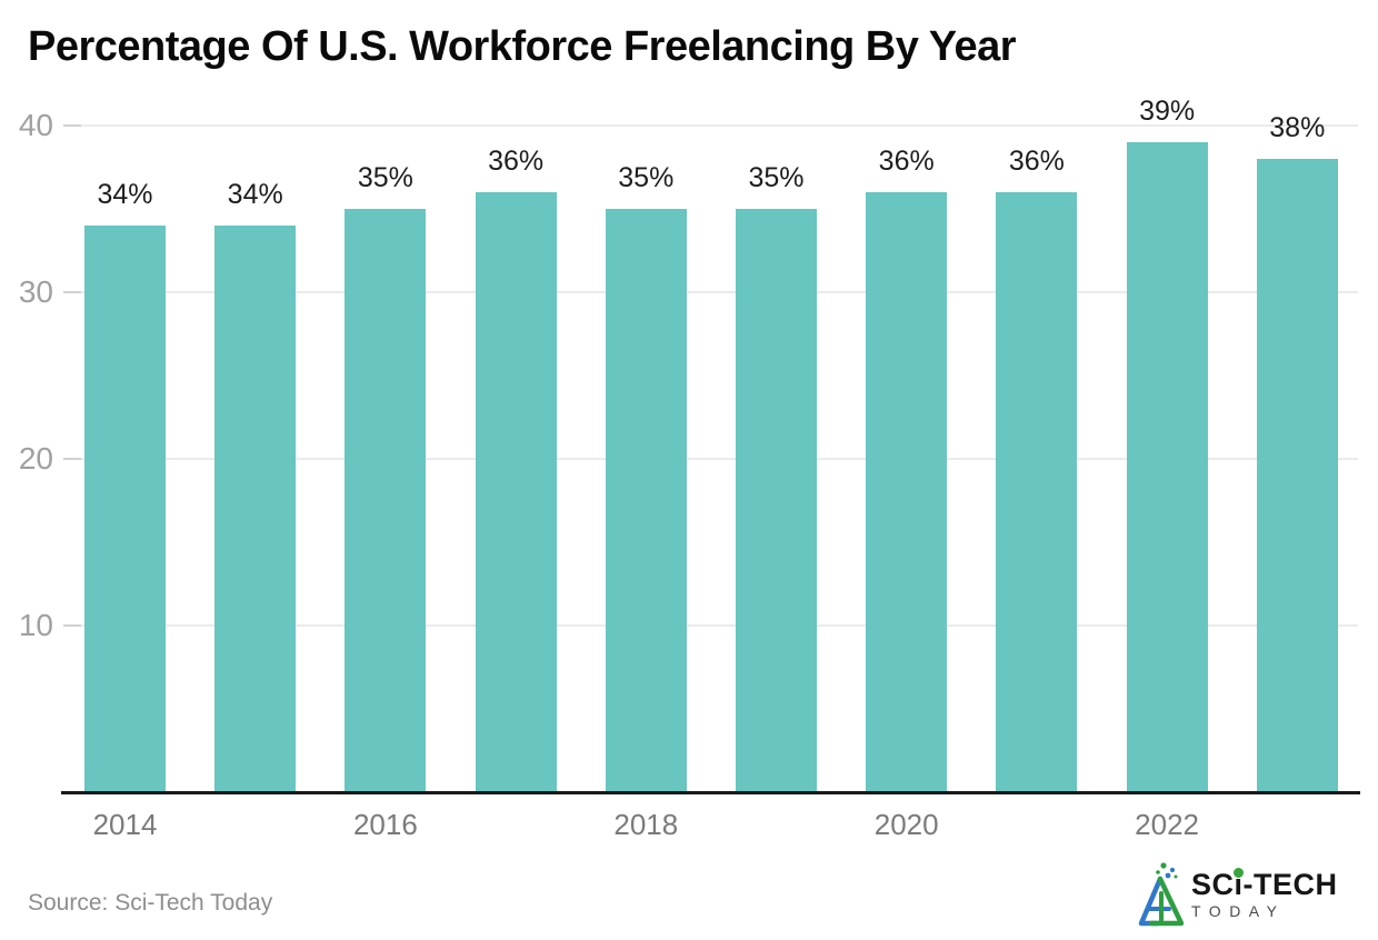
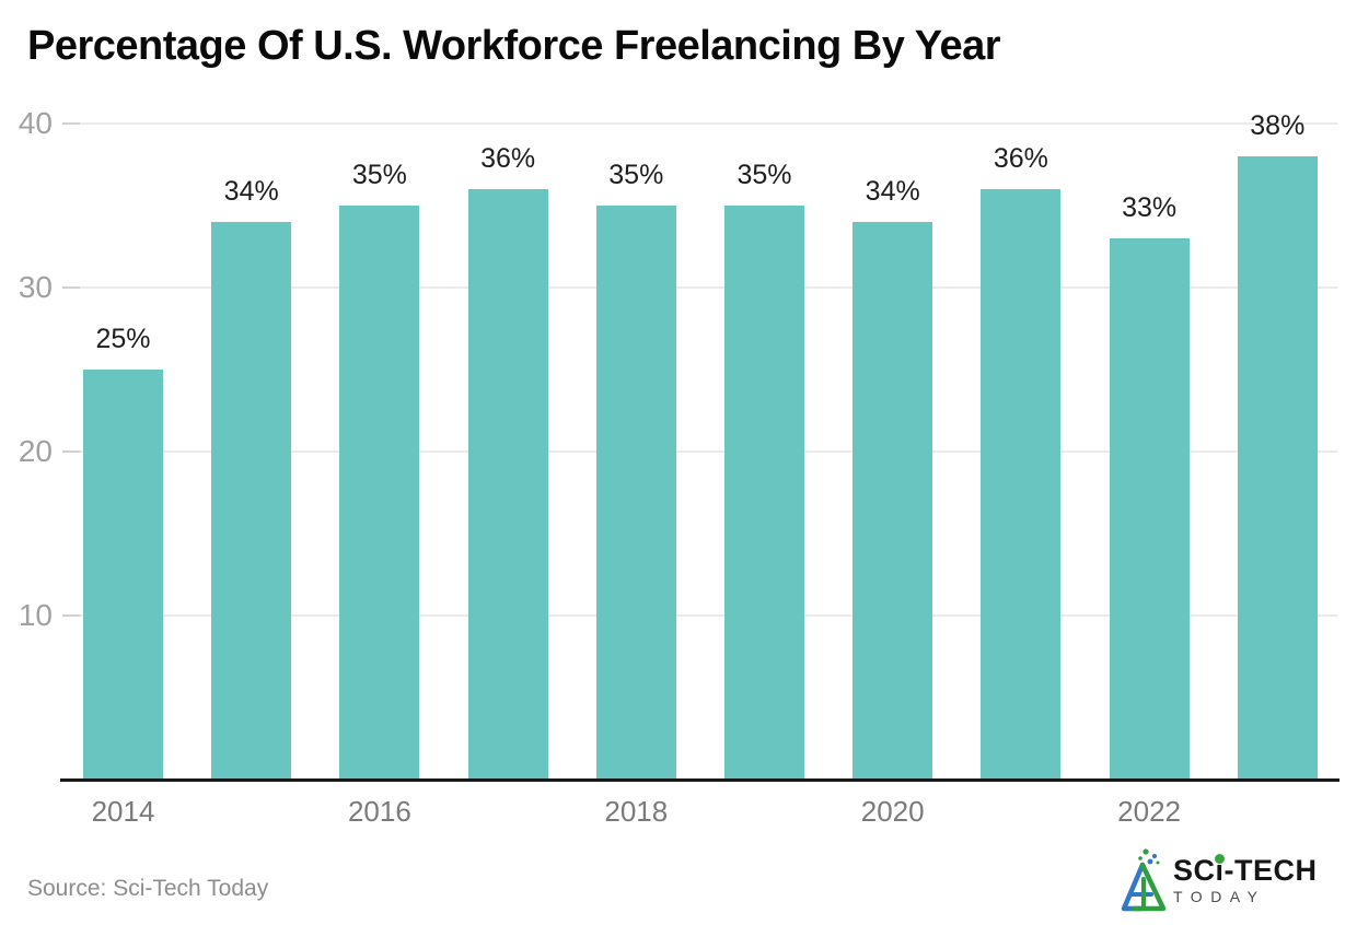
2014: 34% -> 25%
2020: 36% -> 34%
2022: 39% -> 33%
